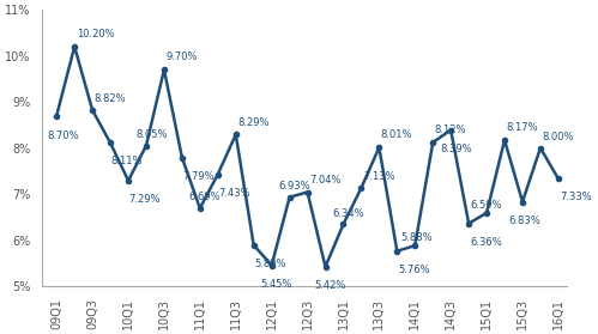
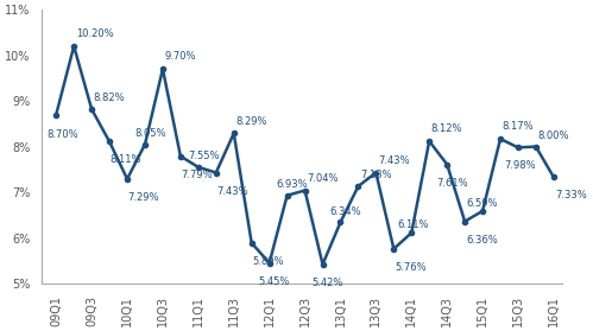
11Q1: 6.69% -> 7.55%
13Q3: 8.01% -> 7.43%
14Q1: 5.88% -> 6.11%
14Q3: 8.39% -> 7.61%
15Q3: 6.83% -> 7.98%
